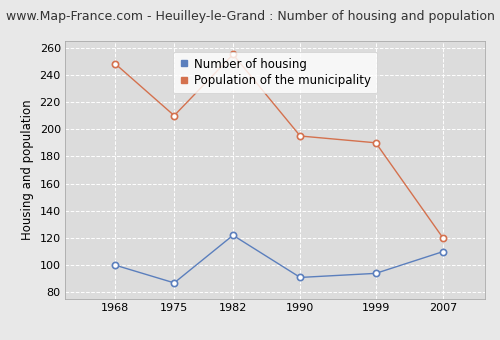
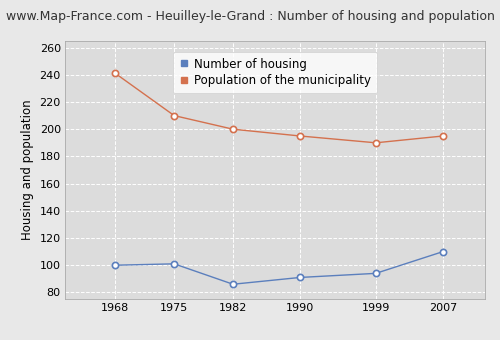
Population of the municipality/1968: 248 -> 241
Number of housing/1975: 87 -> 101
Number of housing/1982: 122 -> 86
Population of the municipality/1982: 255 -> 200
Population of the municipality/2007: 120 -> 195
